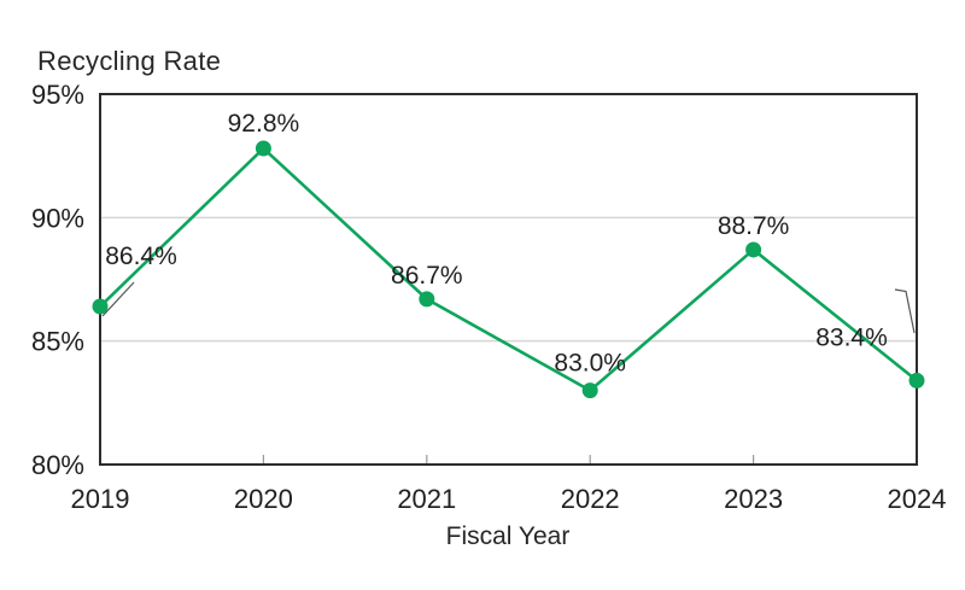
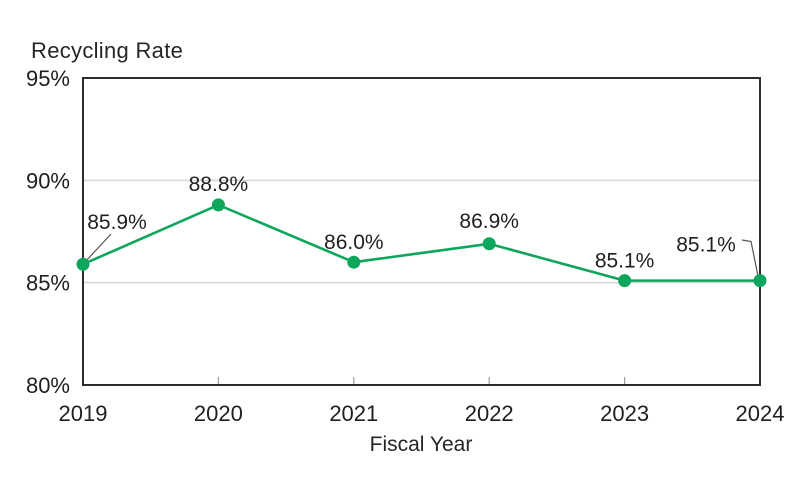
2019: 86.4% -> 85.9%
2020: 92.8% -> 88.8%
2021: 86.7% -> 86.0%
2022: 83.0% -> 86.9%
2023: 88.7% -> 85.1%
2024: 83.4% -> 85.1%
